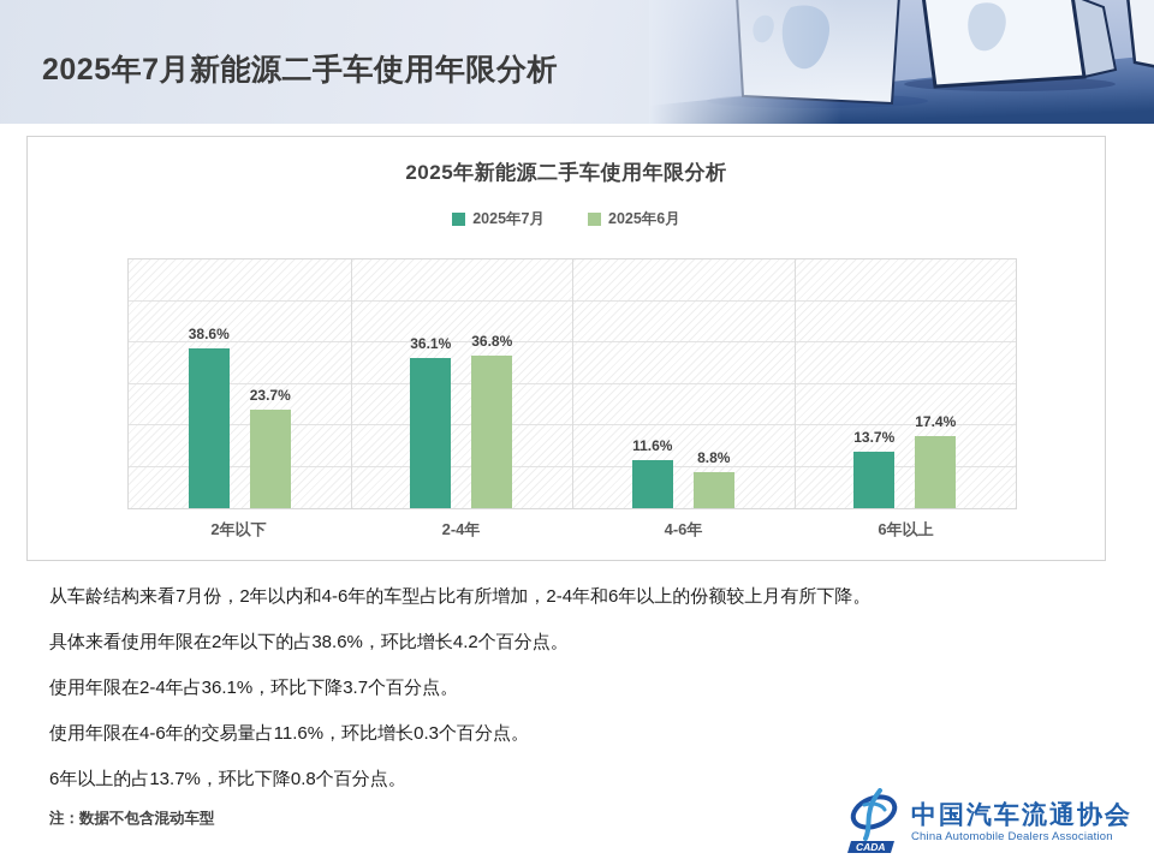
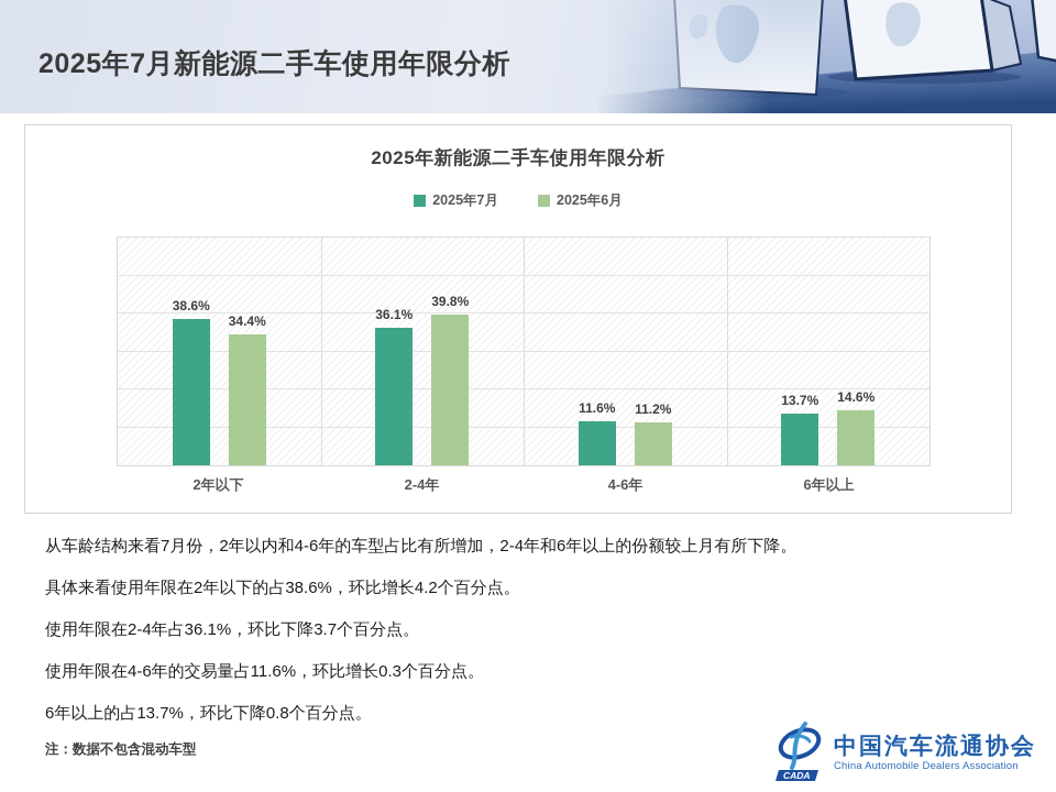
2025年6月/2年以下: 23.7% -> 34.4%
2025年6月/2-4年: 36.8% -> 39.8%
2025年6月/4-6年: 8.8% -> 11.2%
2025年6月/6年以上: 17.4% -> 14.6%
